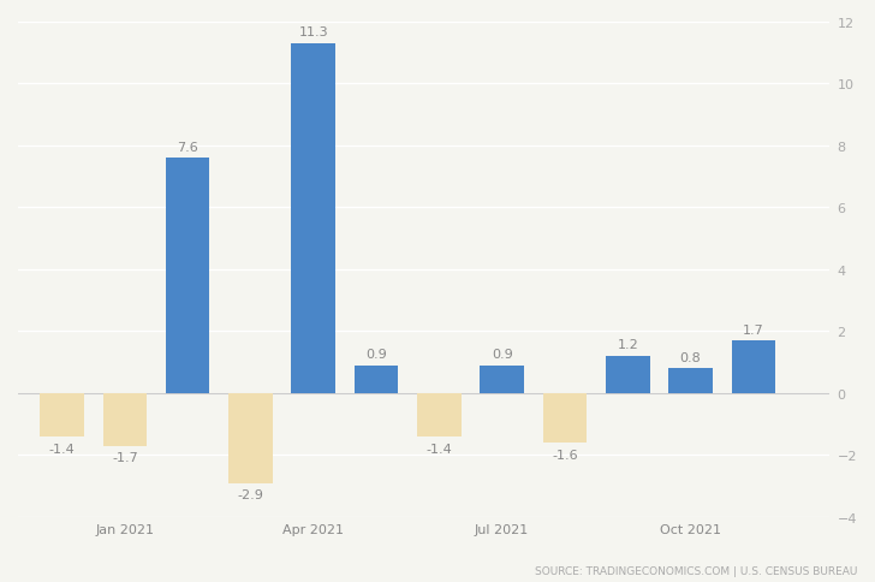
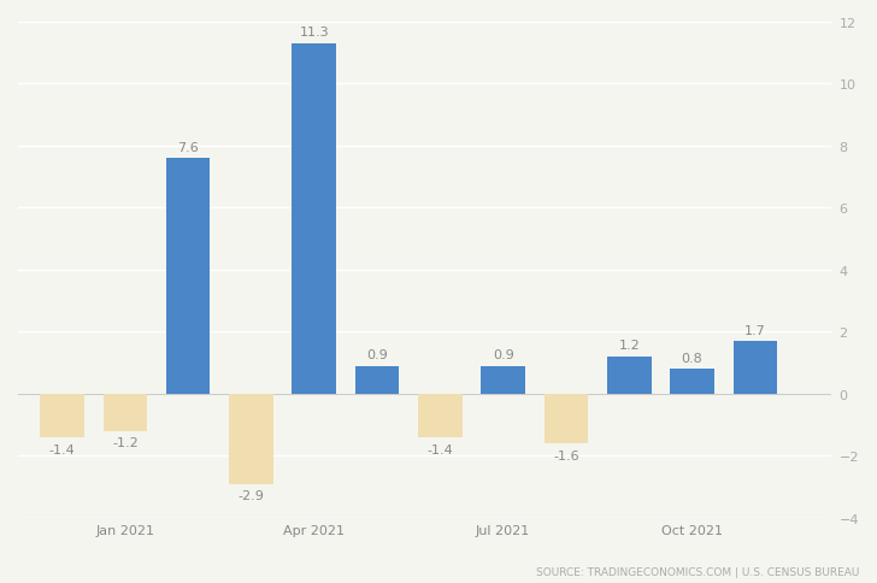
Jan 2021: -1.7 -> -1.2
